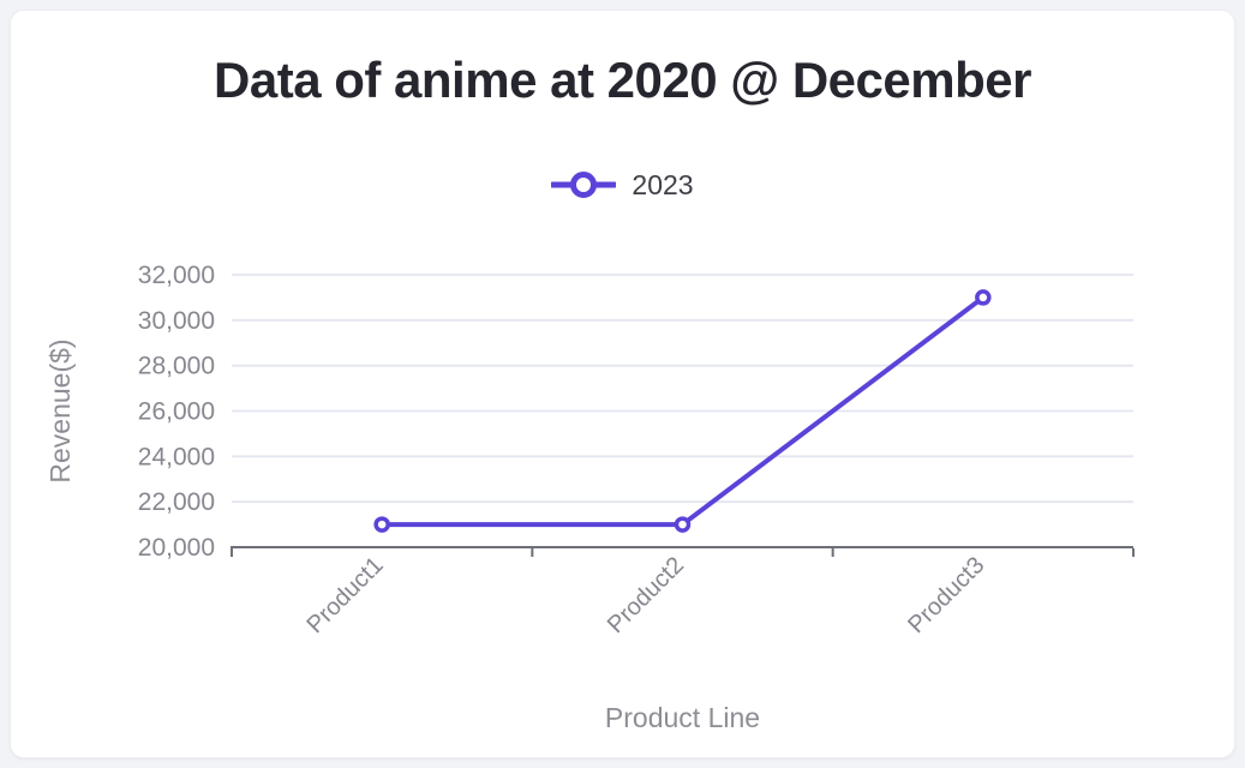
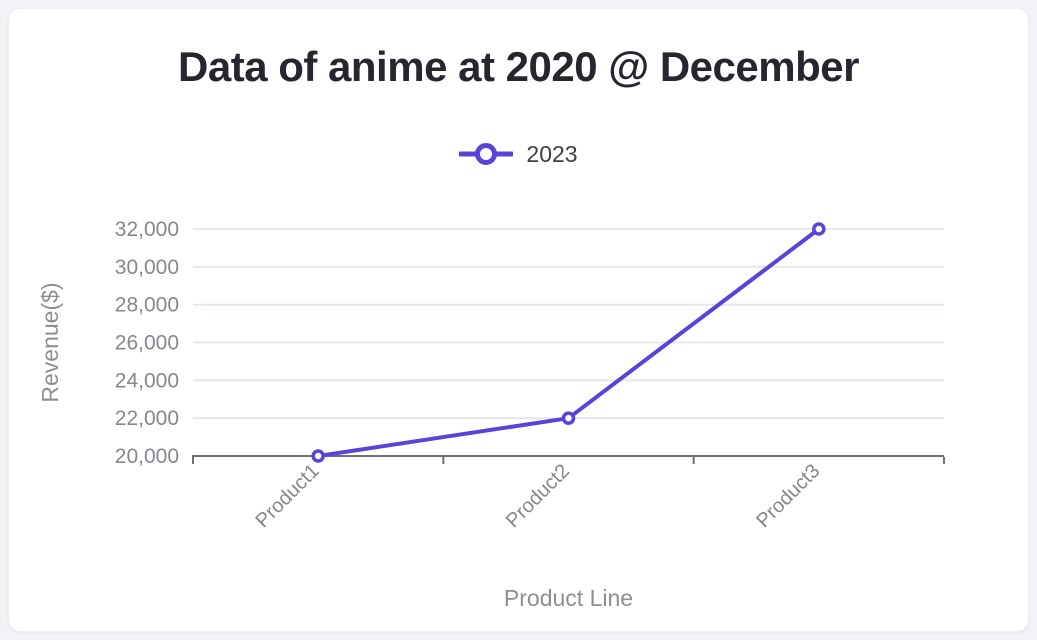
Product1: 21000 -> 20000
Product2: 21000 -> 22000
Product3: 31000 -> 32000
